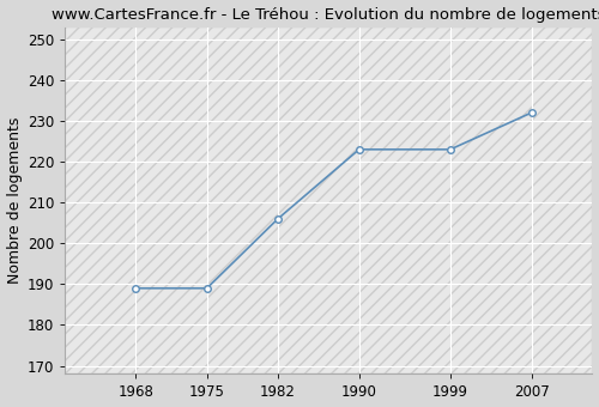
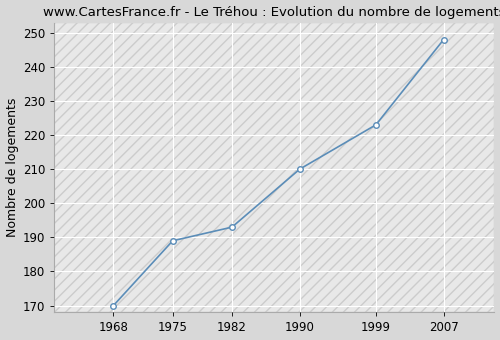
1968: 189 -> 170
1982: 206 -> 193
1990: 223 -> 210
2007: 232 -> 248
